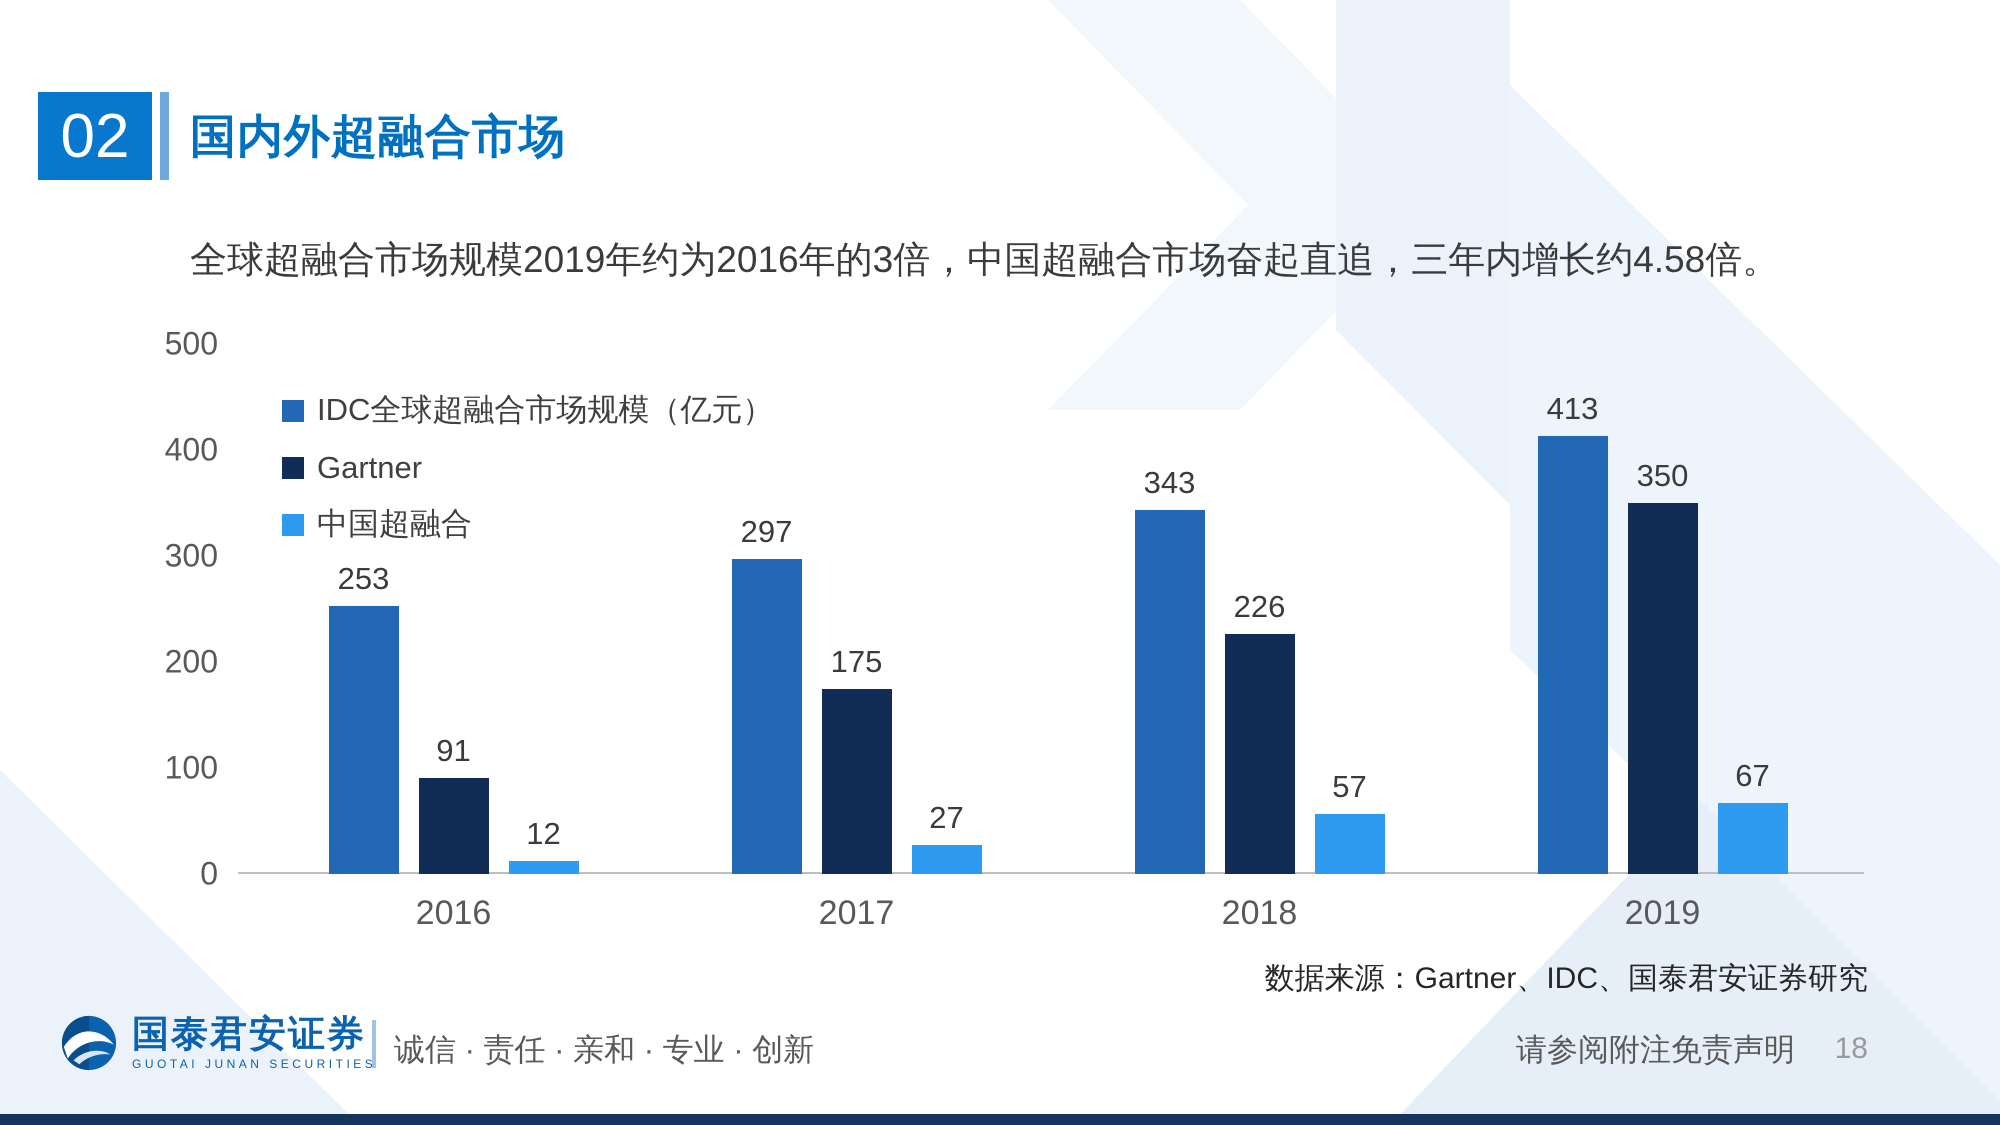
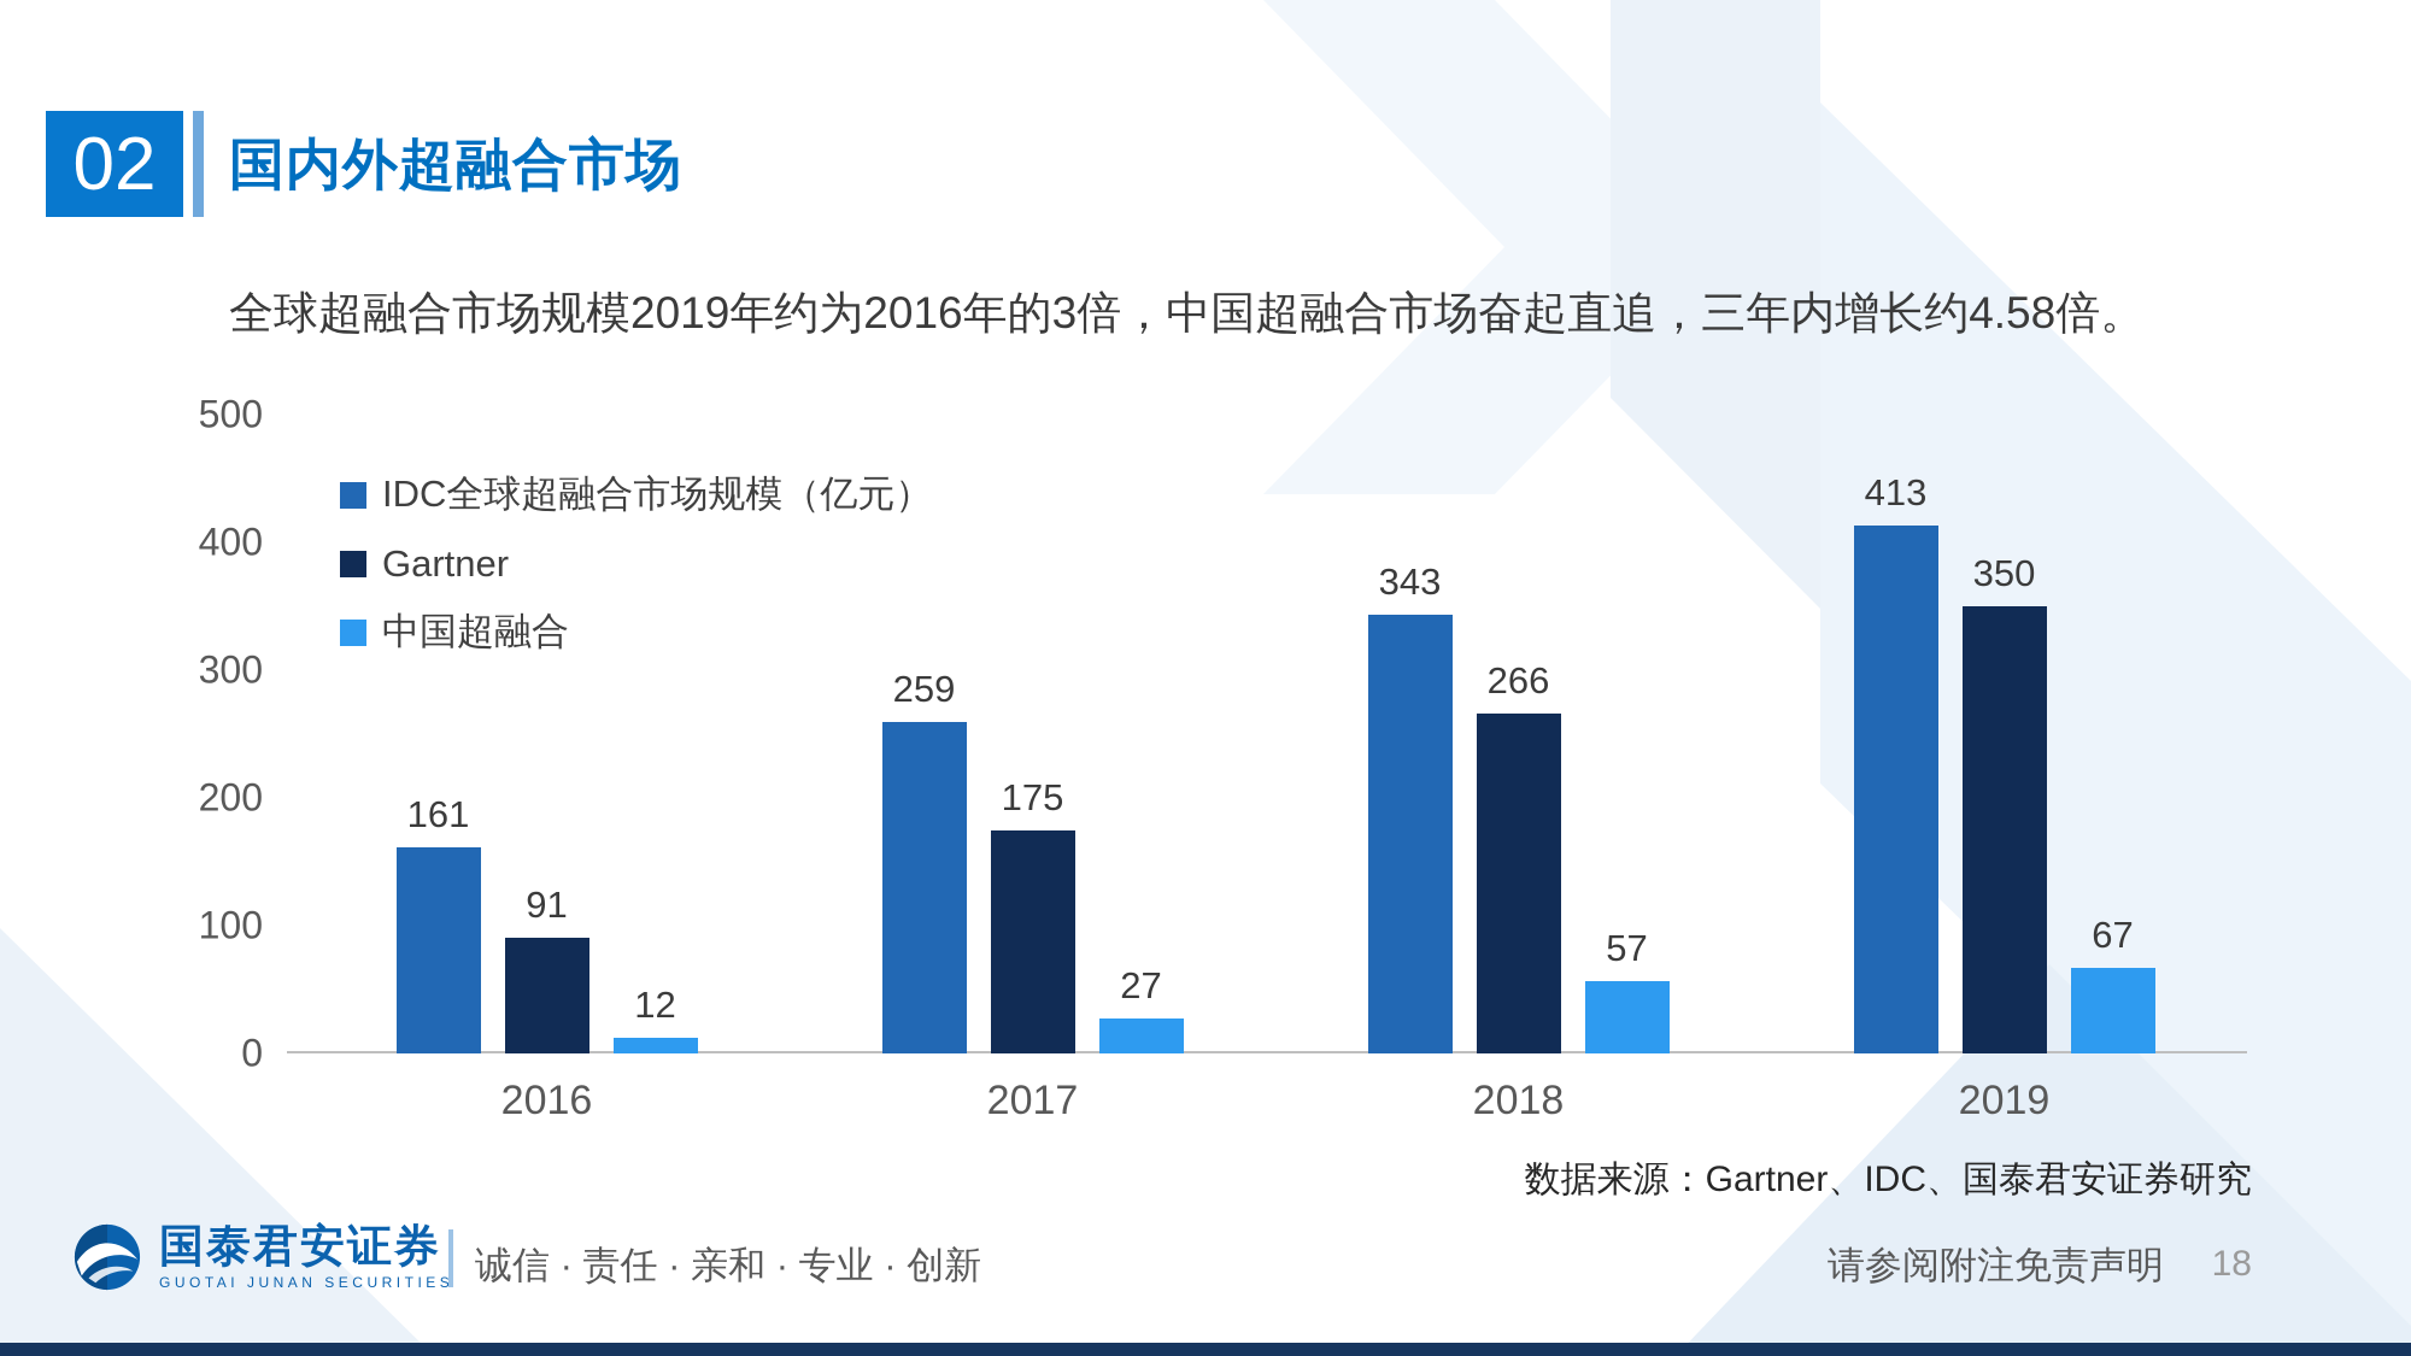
IDC全球超融合市场规模（亿元）/2016: 253 -> 161
IDC全球超融合市场规模（亿元）/2017: 297 -> 259
Gartner/2018: 226 -> 266
